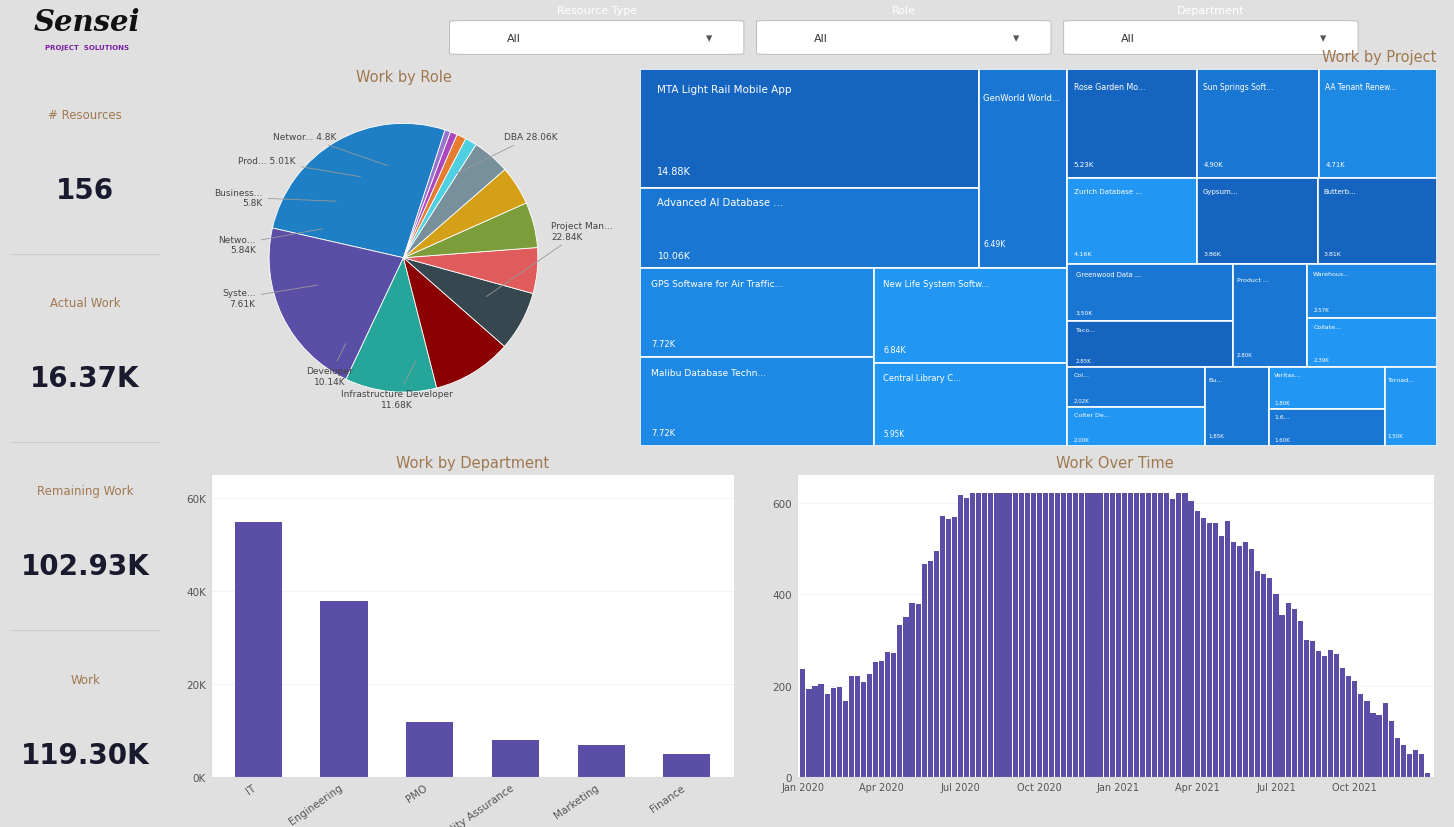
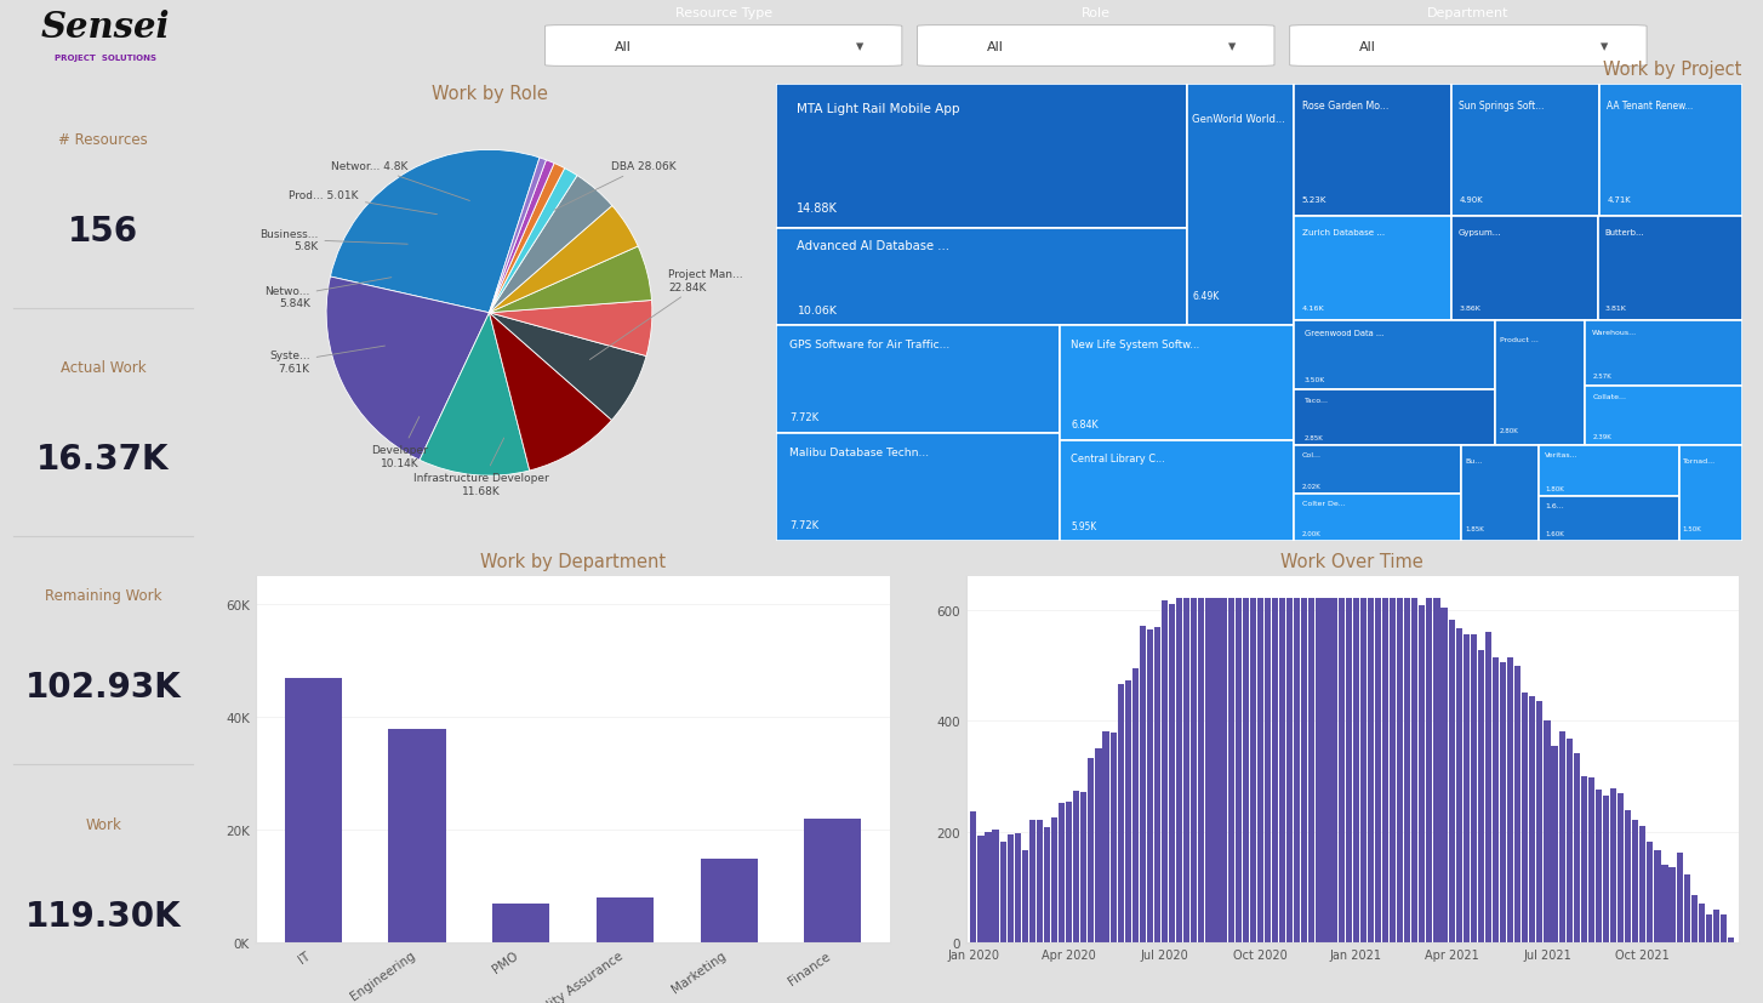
Work by Department/IT: 55K -> 47K
Work by Department/PMO: 12K -> 7K
Work by Department/Marketing: 7K -> 15K
Work by Department/Finance: 5K -> 22K
